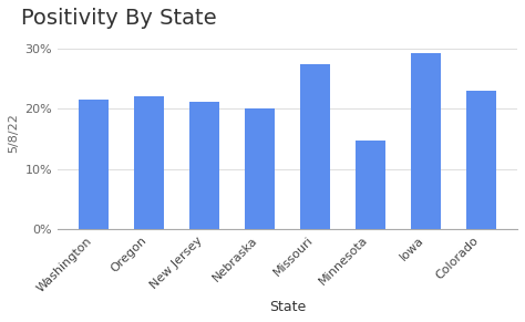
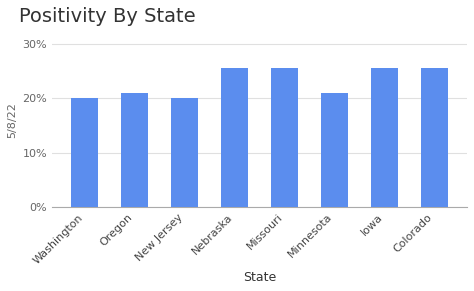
Washington: 21.6% -> 20.0%
Oregon: 22.0% -> 21.0%
New Jersey: 21.2% -> 20.0%
Nebraska: 20.0% -> 25.5%
Missouri: 27.4% -> 25.5%
Minnesota: 14.8% -> 21.0%
Iowa: 29.2% -> 25.5%
Colorado: 23.0% -> 25.5%
